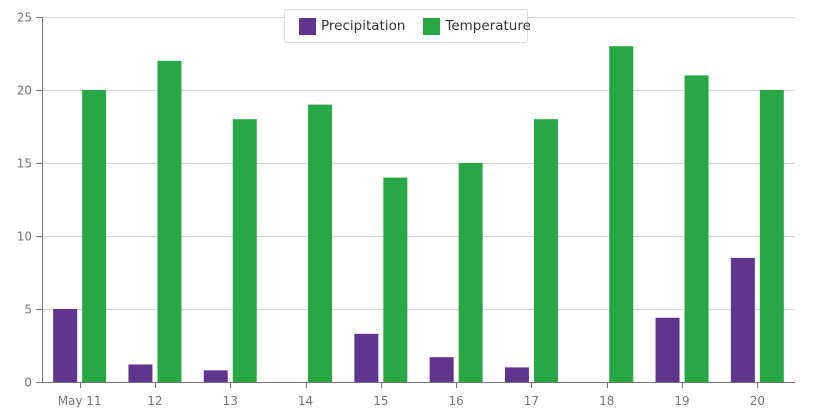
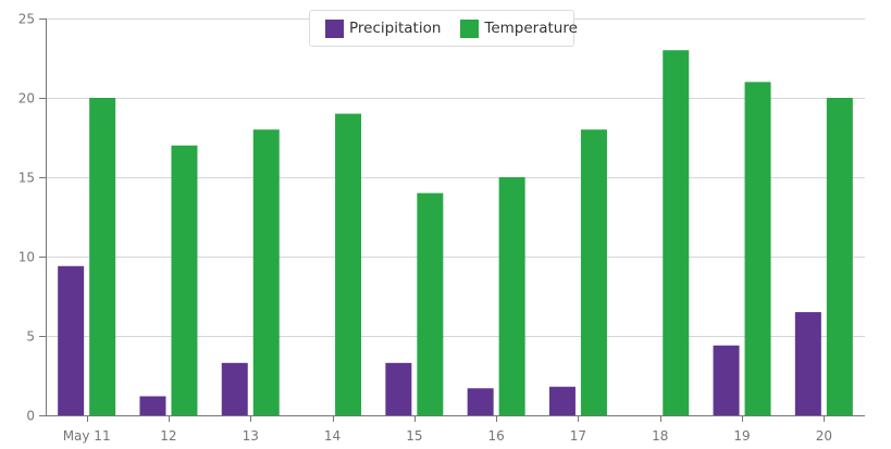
Precipitation/May 11: 5.0 -> 9.4
Temperature/12: 22 -> 17
Precipitation/13: 0.8 -> 3.3
Precipitation/17: 1.0 -> 1.8
Precipitation/20: 8.5 -> 6.5
